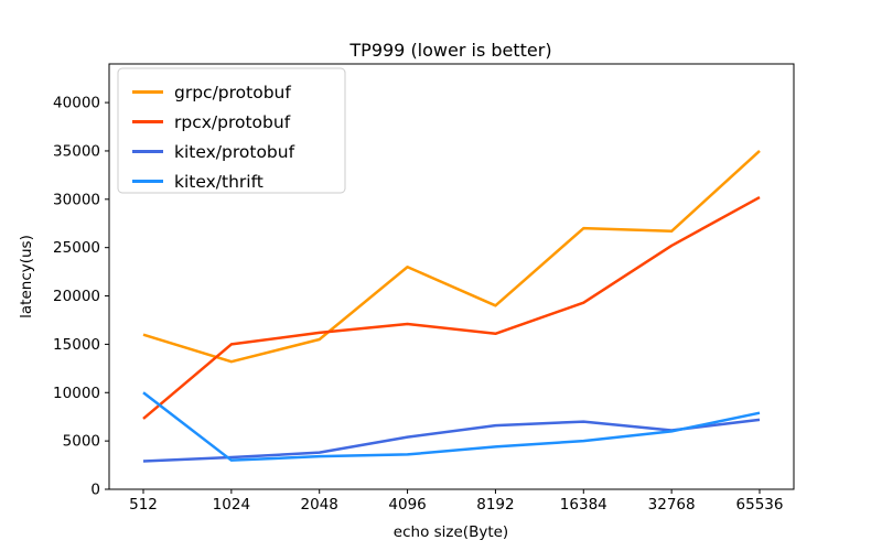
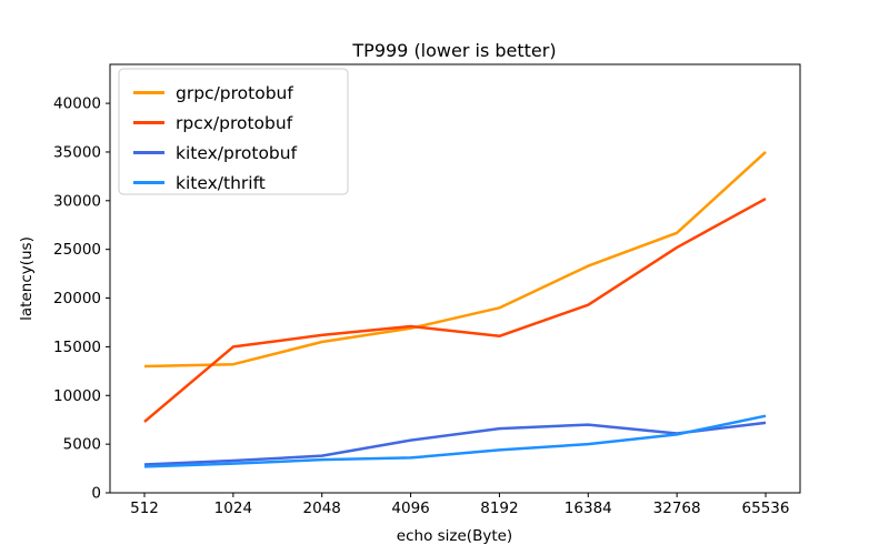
grpc/protobuf/512: 16000 -> 13000
kitex/thrift/512: 10000 -> 3000
grpc/protobuf/4096: 23000 -> 17000
grpc/protobuf/16384: 27000 -> 23000
